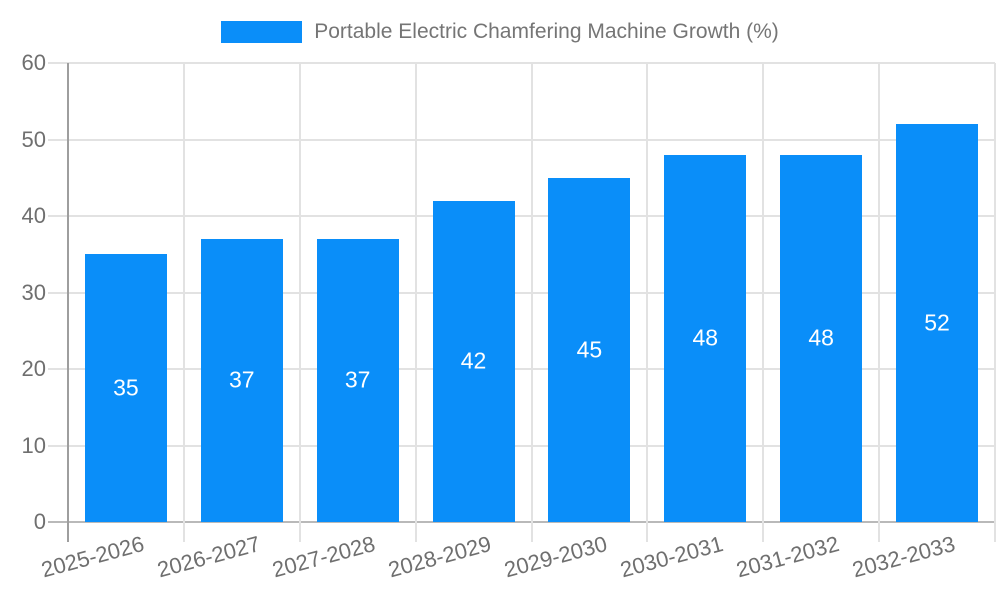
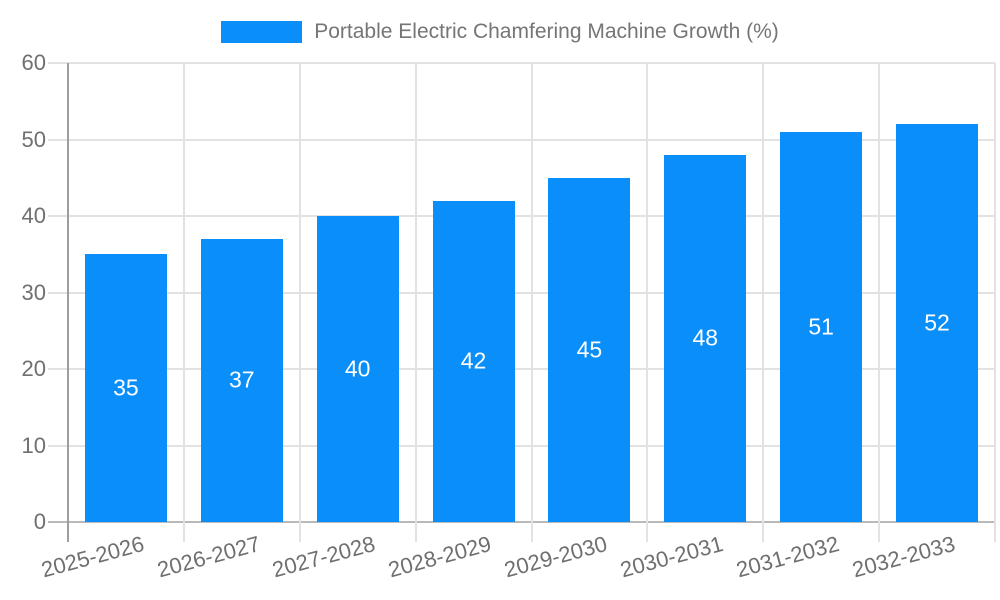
2027-2028: 37 -> 40
2031-2032: 48 -> 51
